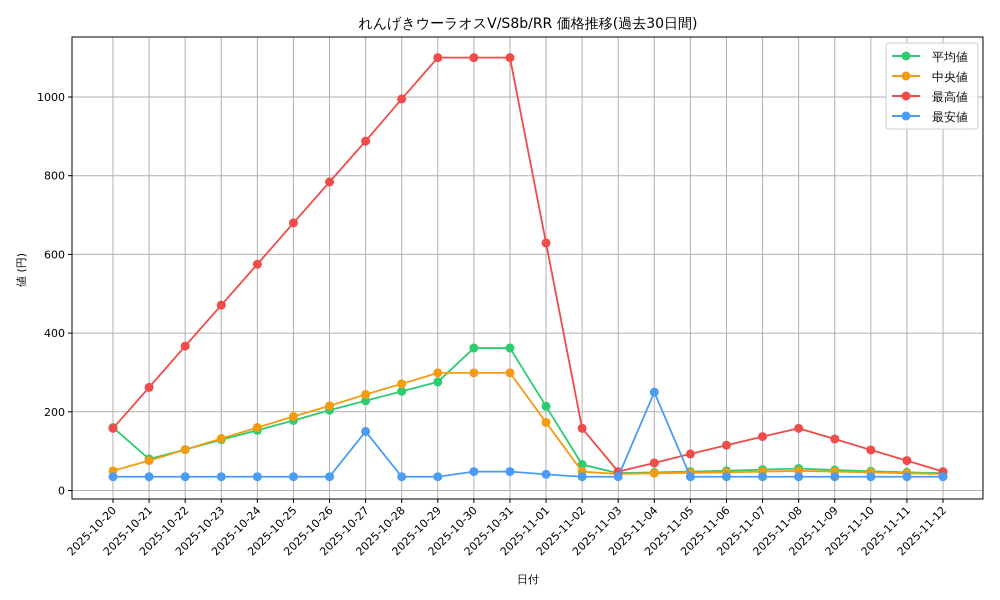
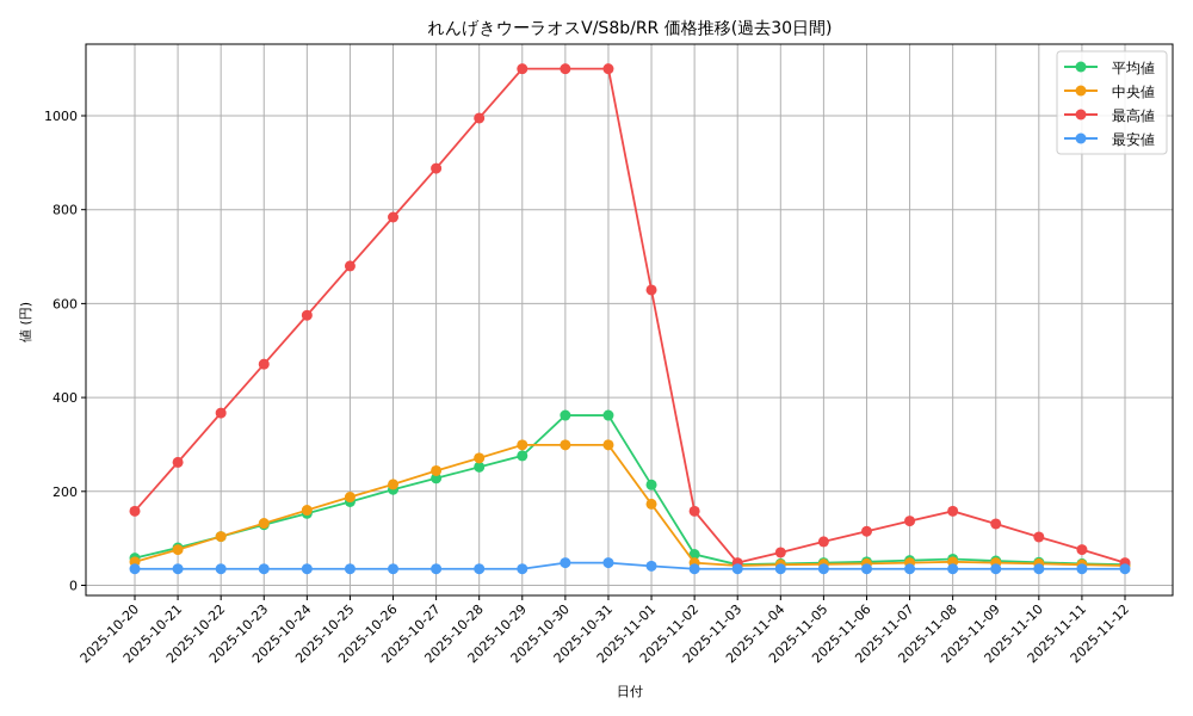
平均値/2025-10-20: 160 -> 60
最安値/2025-10-27: 150 -> 40
最安値/2025-11-04: 250 -> 40
